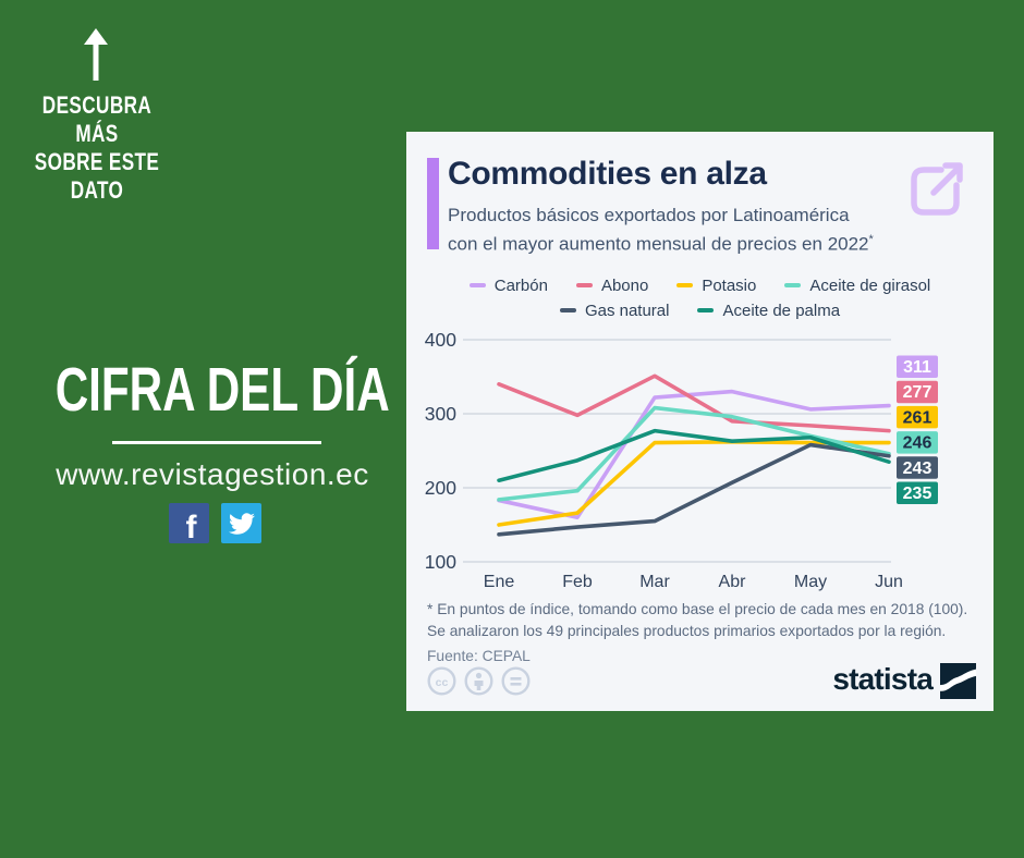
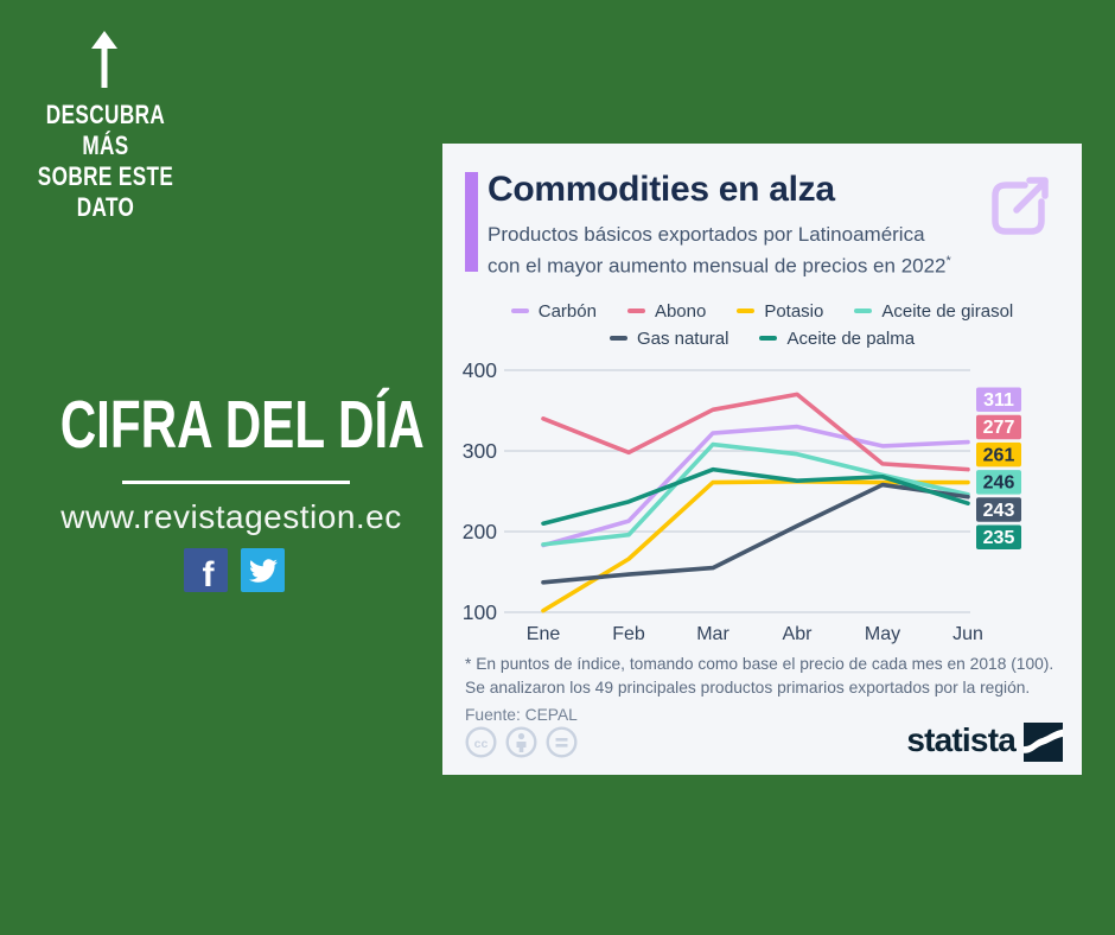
Potasio/Ene: 150 -> 100
Carbón/Feb: 160 -> 210
Abono/Abr: 290 -> 370
